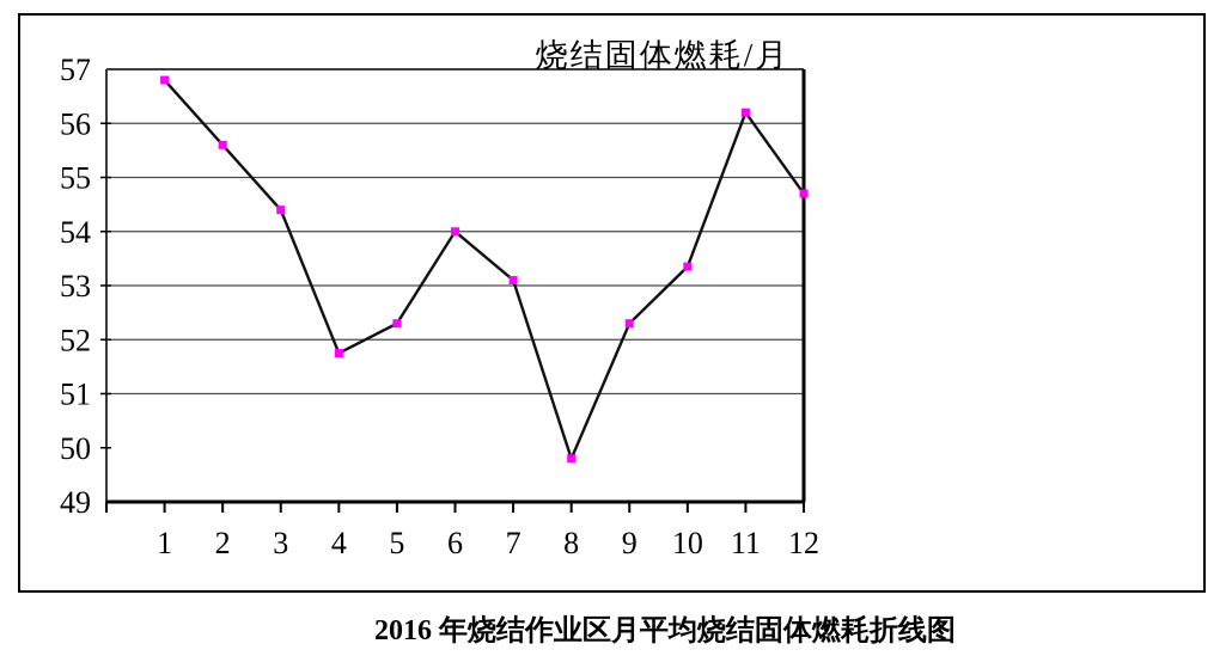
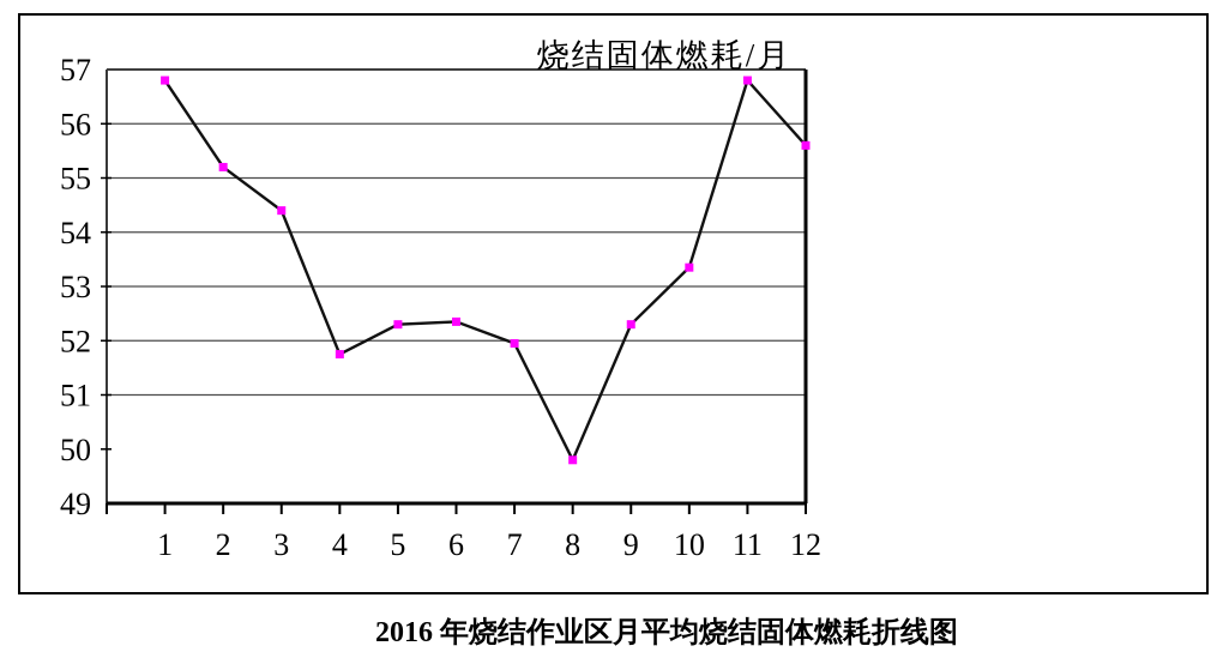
2: 55.6 -> 55.2
6: 54.0 -> 52.4
7: 53.1 -> 52.0
11: 56.2 -> 56.8
12: 54.7 -> 55.6
